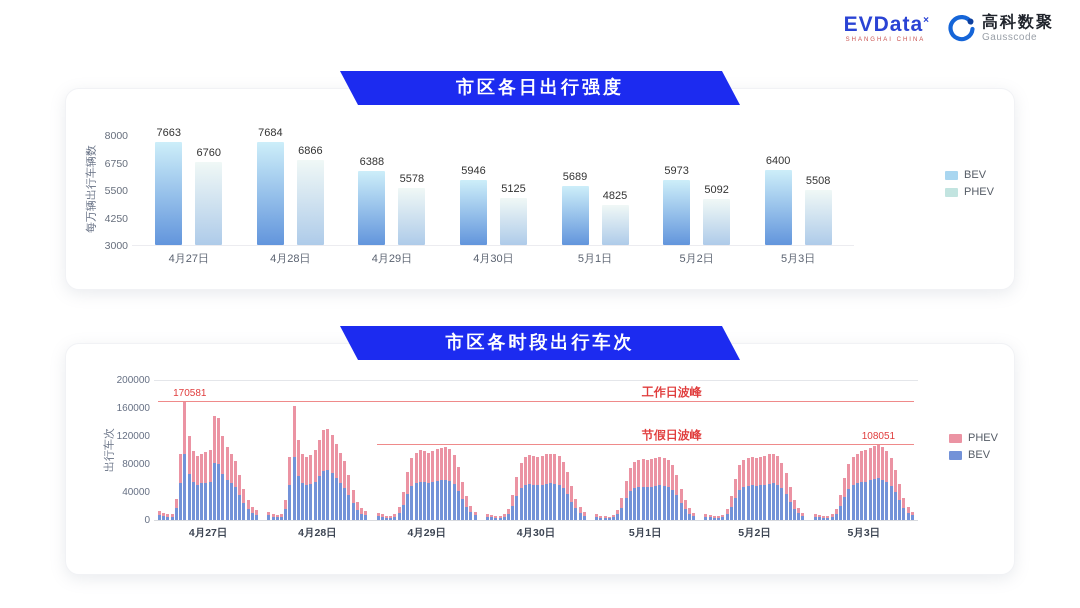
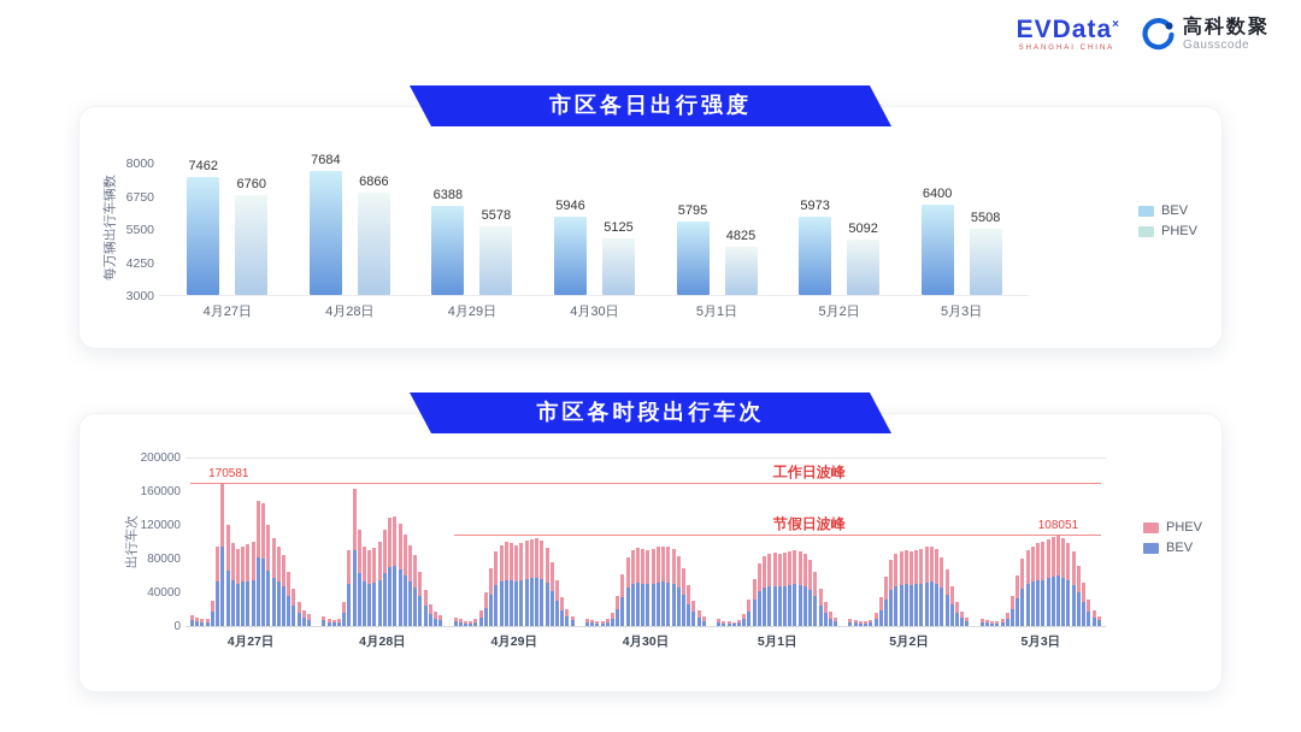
市区各日出行强度/BEV/4月27日: 7663 -> 7462
市区各日出行强度/BEV/5月1日: 5689 -> 5795
